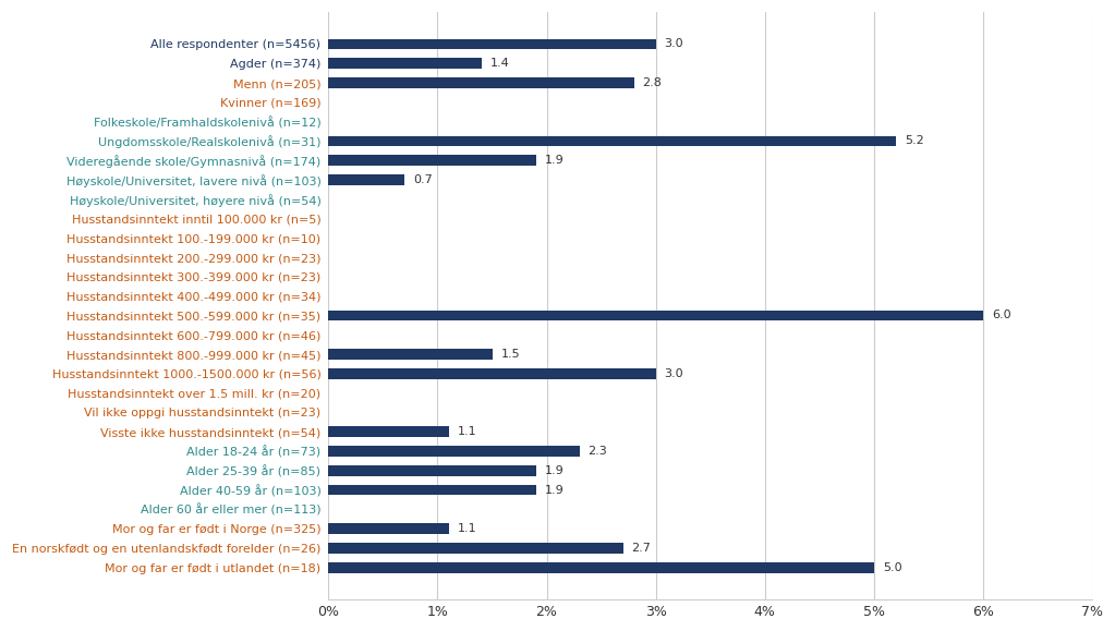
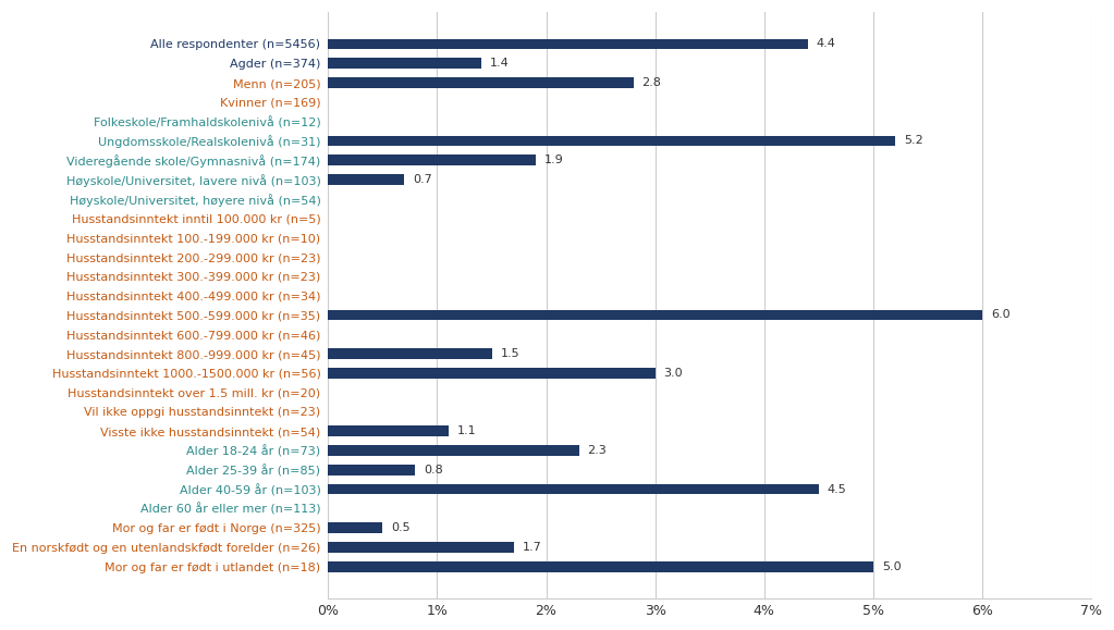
Alle respondenter (n=5456): 3.0 -> 4.4
Alder 25-39 år (n=85): 1.9 -> 0.8
Alder 40-59 år (n=103): 1.9 -> 4.5
Mor og far er født i Norge (n=325): 1.1 -> 0.5
En norskfødt og en utenlandskfødt forelder (n=26): 2.7 -> 1.7
